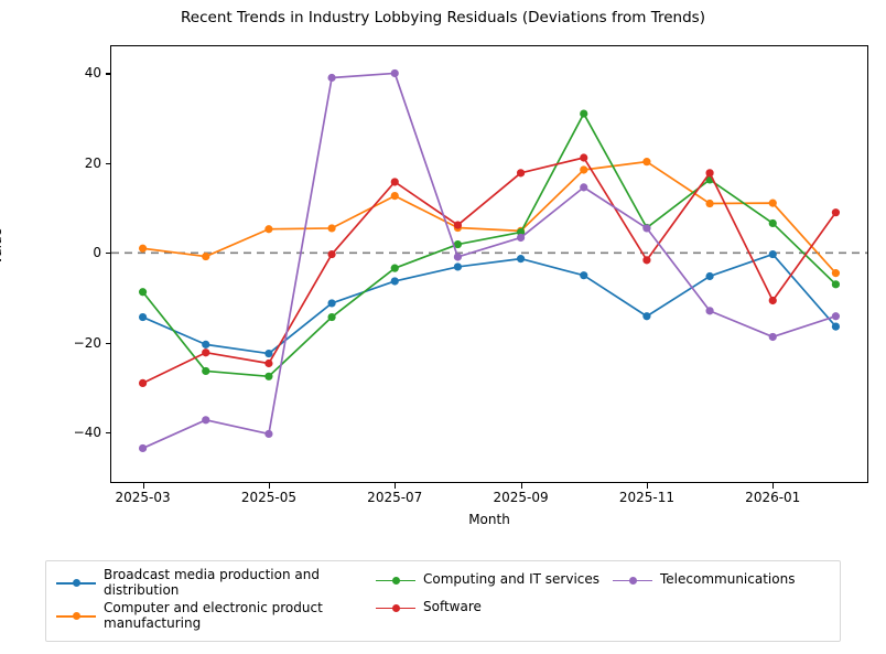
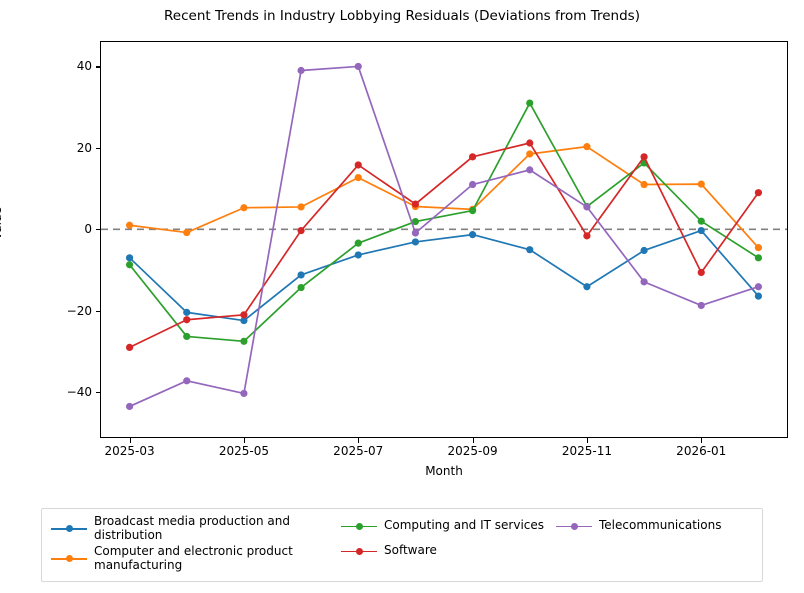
Broadcast media production and distribution/2025-03: -14 -> -7
Software/2025-05: -25 -> -21
Telecommunications/2025-09: 3 -> 11
Computing and IT services/2026-01: 7 -> 2
